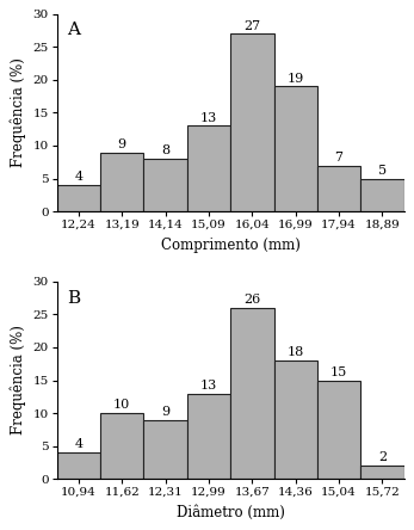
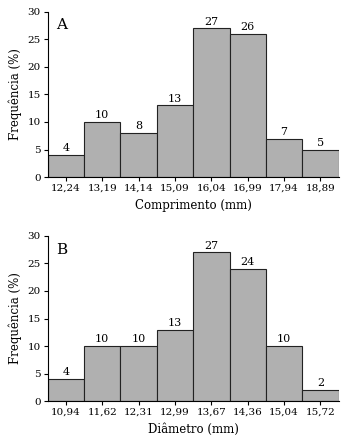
13,19: 9 -> 10
16,99: 19 -> 26
12,31: 9 -> 10
13,67: 26 -> 27
14,36: 18 -> 24
15,04: 15 -> 10
